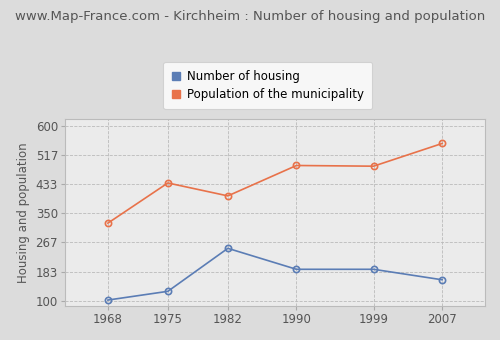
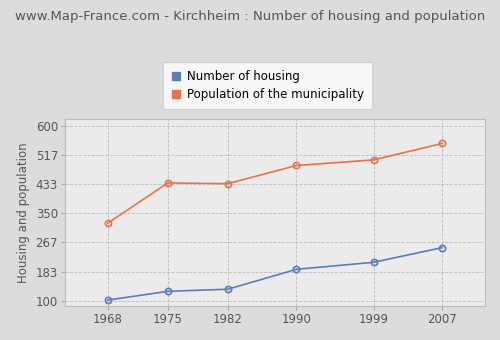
Number of housing/1982: 250 -> 133
Population of the municipality/1982: 400 -> 435
Number of housing/1999: 190 -> 210
Population of the municipality/1999: 485 -> 503
Number of housing/2007: 160 -> 252
